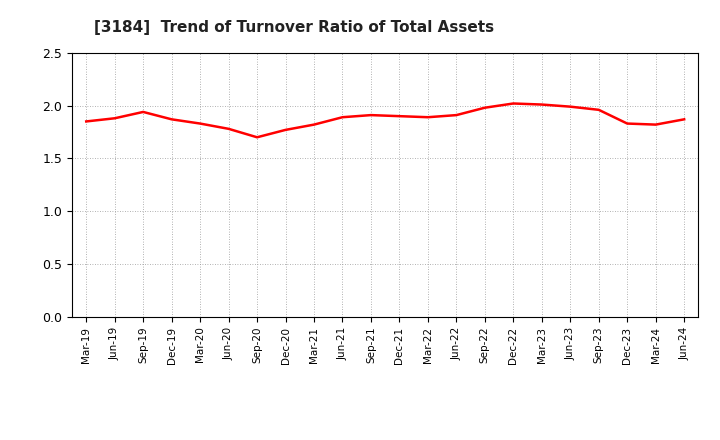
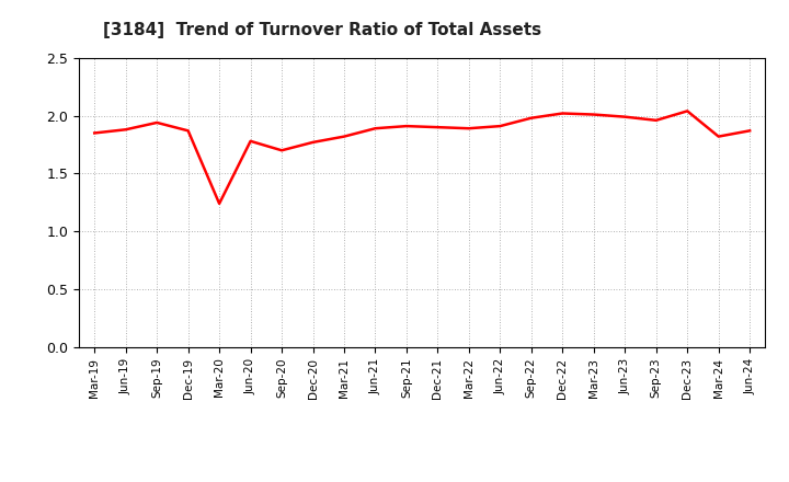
Mar-20: 1.83 -> 1.24
Dec-23: 1.83 -> 2.04
